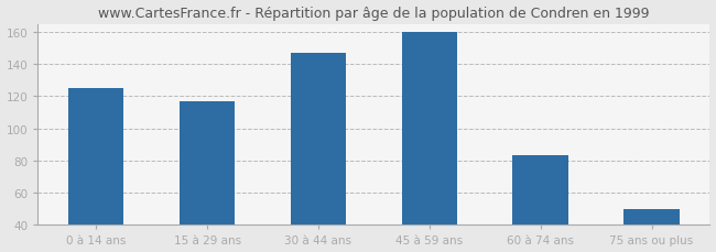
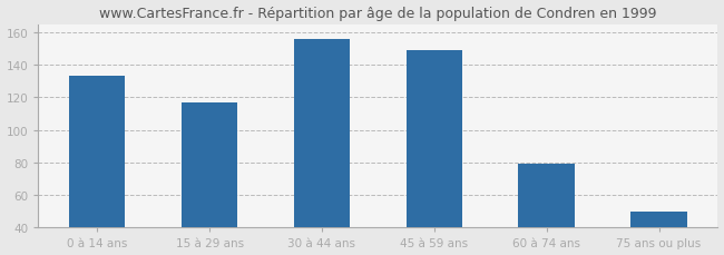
0 à 14 ans: 125 -> 133
30 à 44 ans: 147 -> 156
45 à 59 ans: 160 -> 149
60 à 74 ans: 83 -> 79
